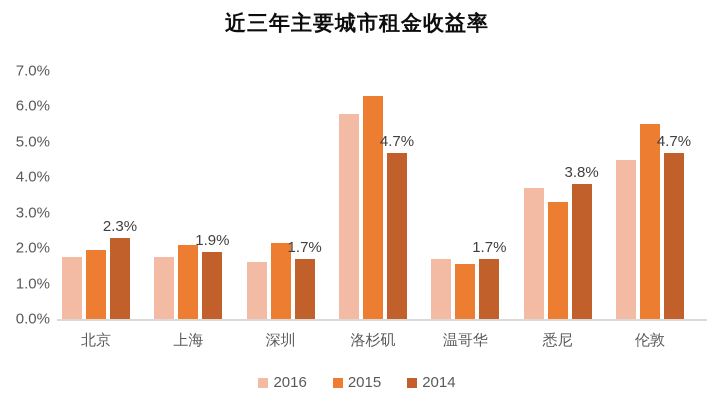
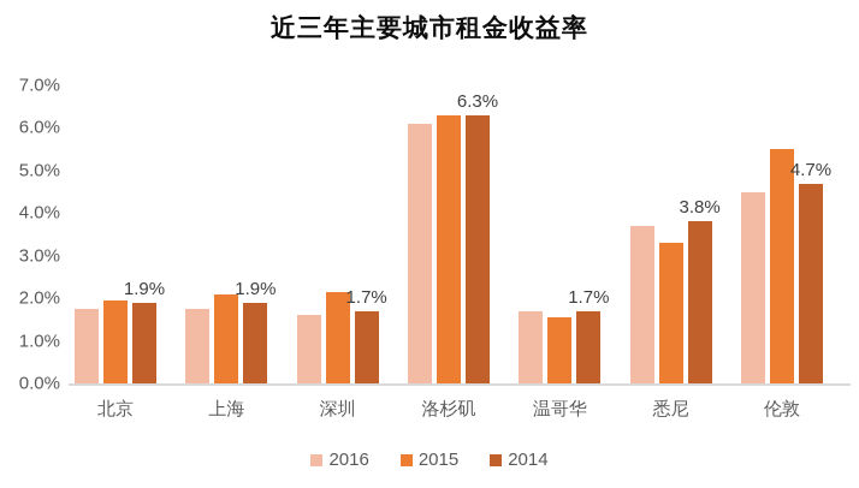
2014/北京: 2.3% -> 1.9%
2016/洛杉矶: 5.8% -> 6.1%
2014/洛杉矶: 4.7% -> 6.3%
